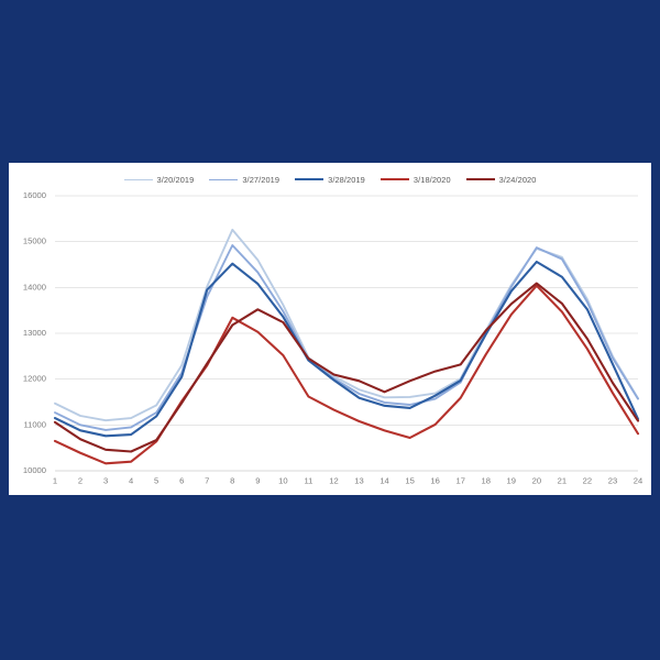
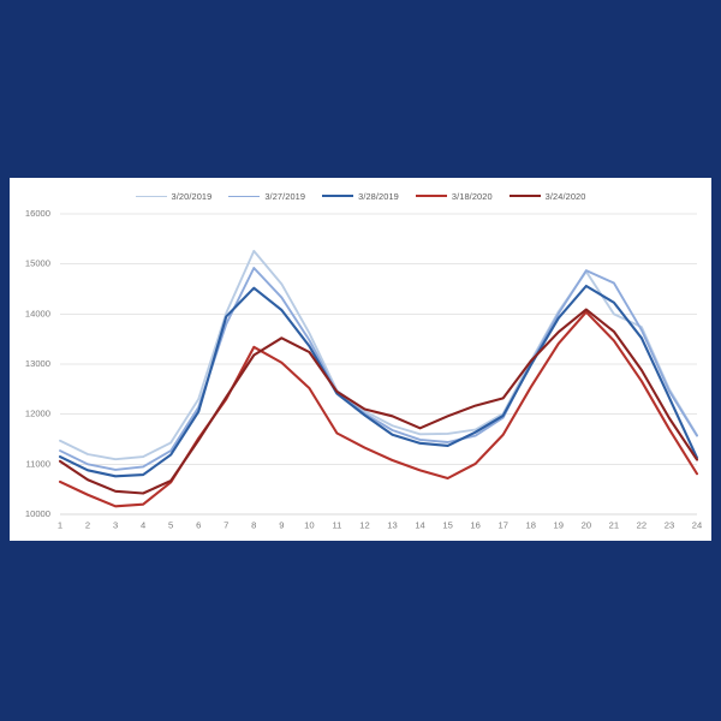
3/20/2019/21: 14700 -> 14000
